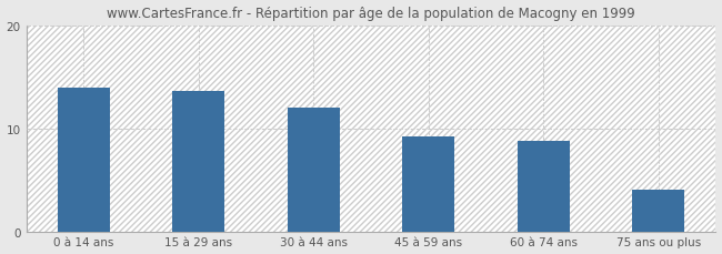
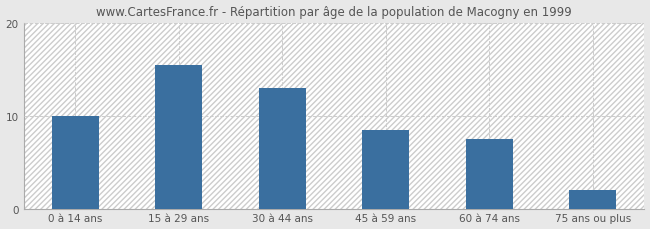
0 à 14 ans: 14.0 -> 10.0
15 à 29 ans: 13.6 -> 15.5
30 à 44 ans: 12.0 -> 13.0
45 à 59 ans: 9.2 -> 8.5
60 à 74 ans: 8.8 -> 7.5
75 ans ou plus: 4.0 -> 2.0
